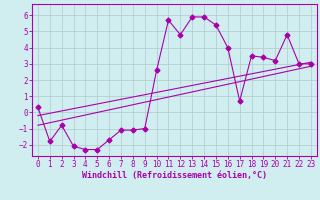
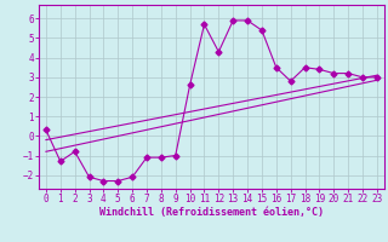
1: -1.8 -> -1.3
6: -1.7 -> -2.1
12: 4.8 -> 4.3
16: 4.0 -> 3.5
17: 0.7 -> 2.8
21: 4.8 -> 3.2
